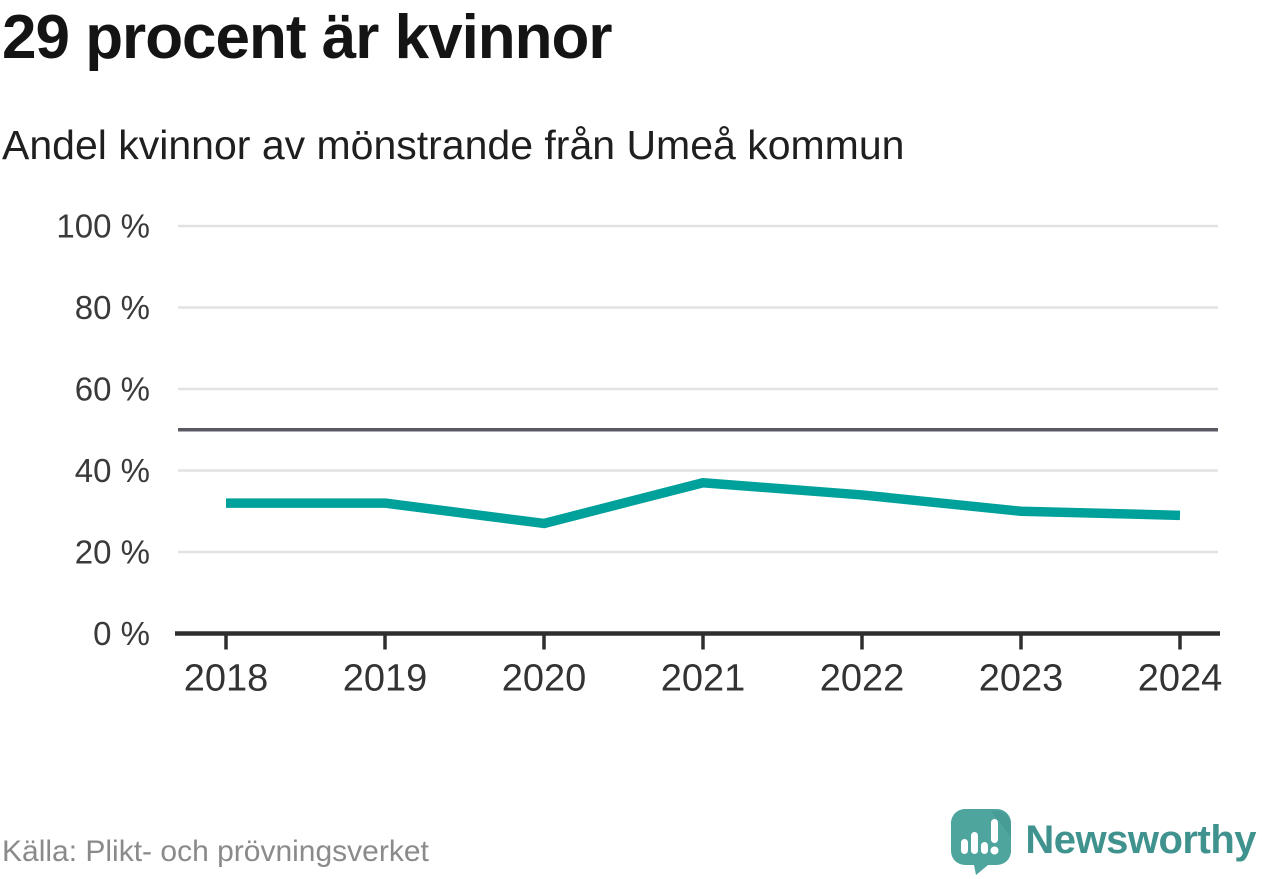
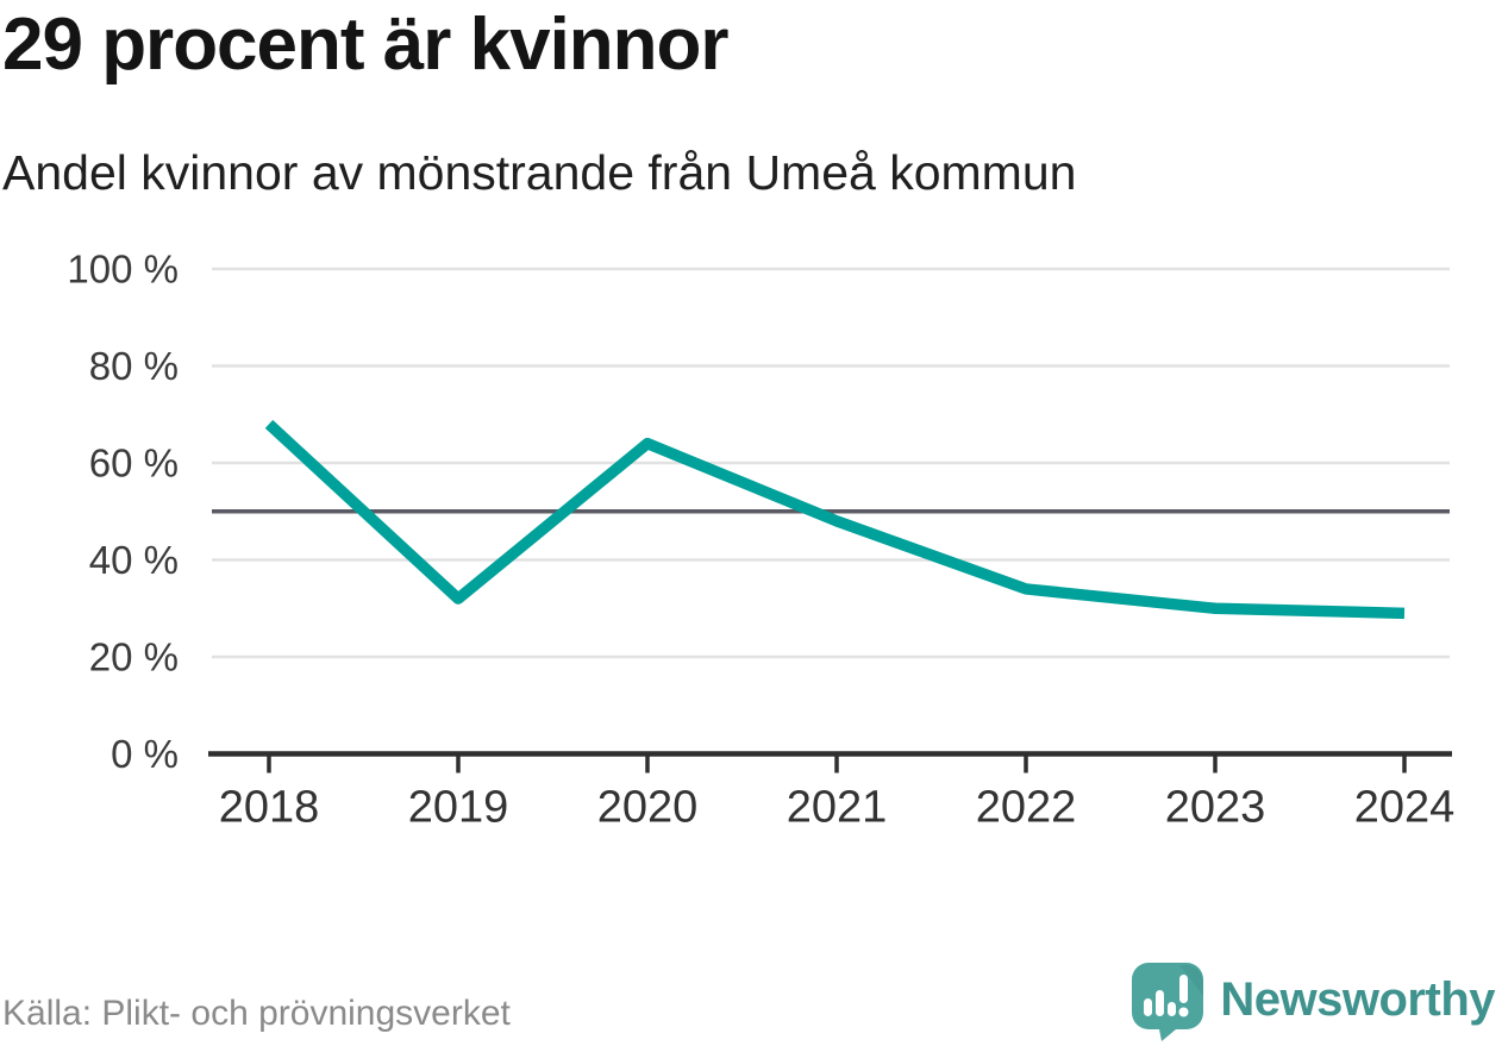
2018: 32% -> 68%
2020: 27% -> 64%
2021: 37% -> 48%
